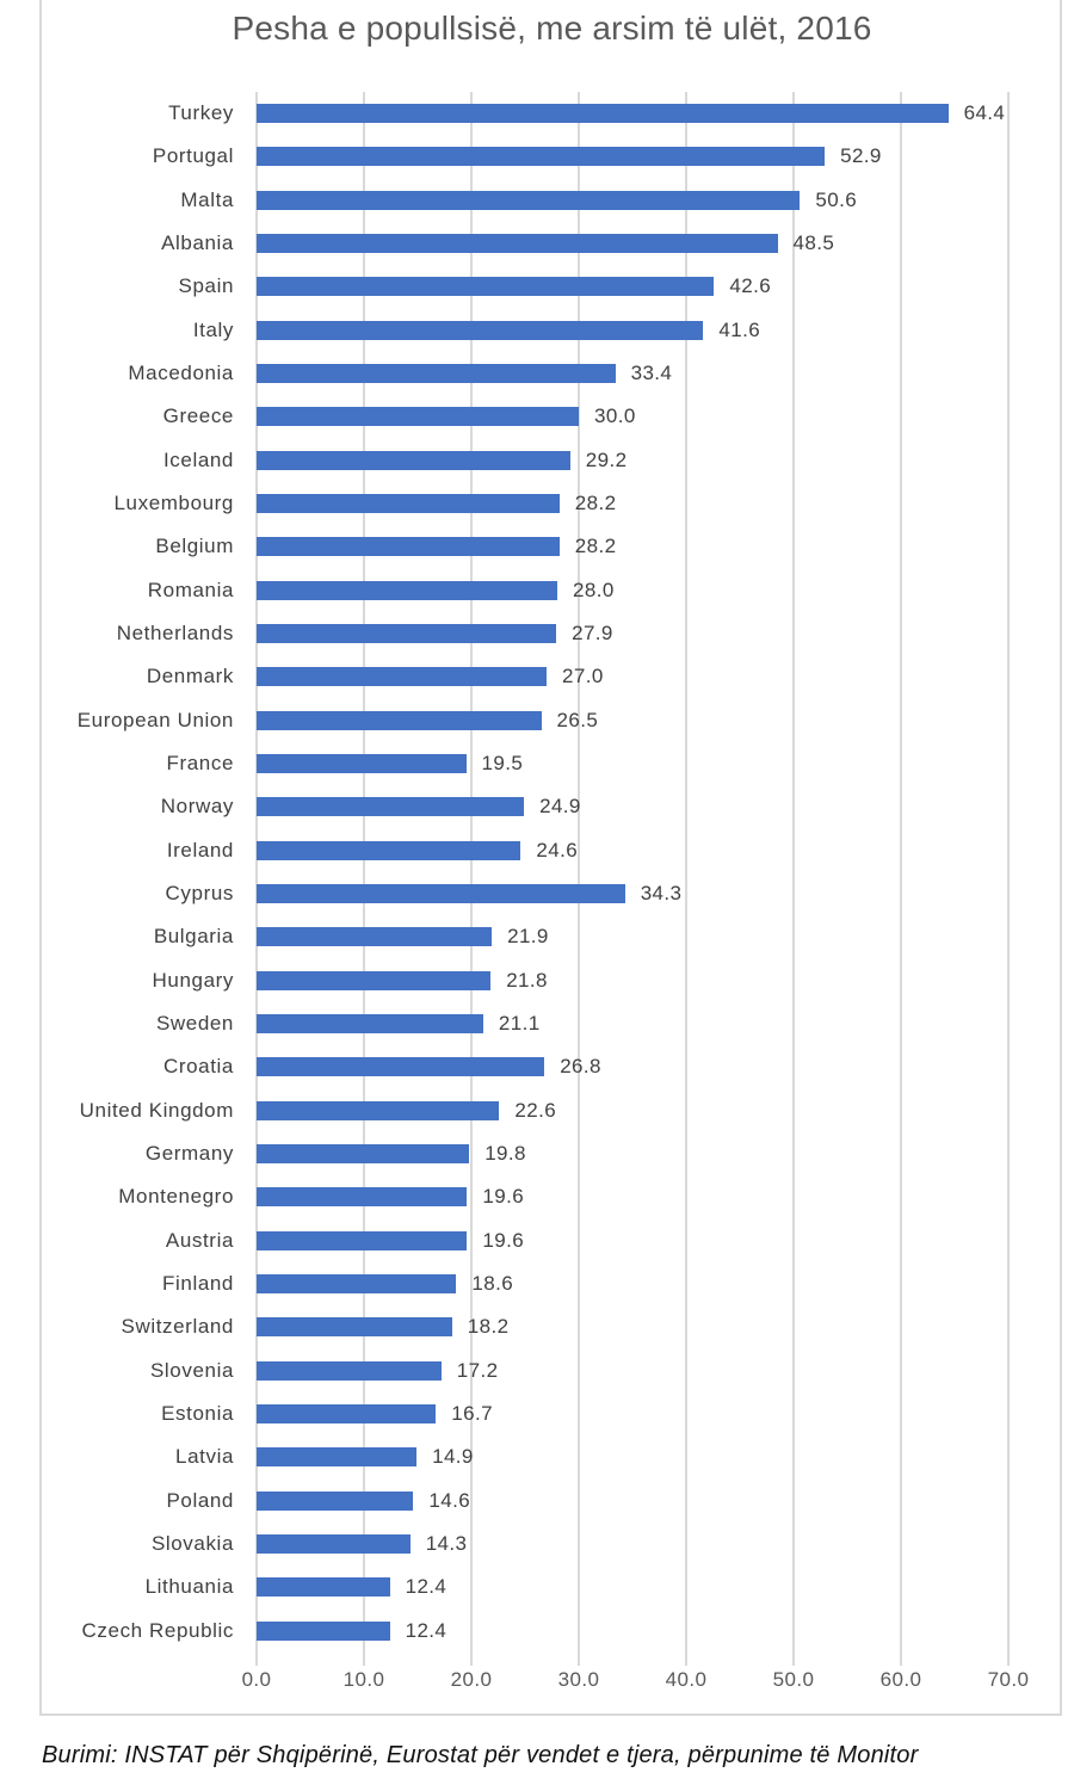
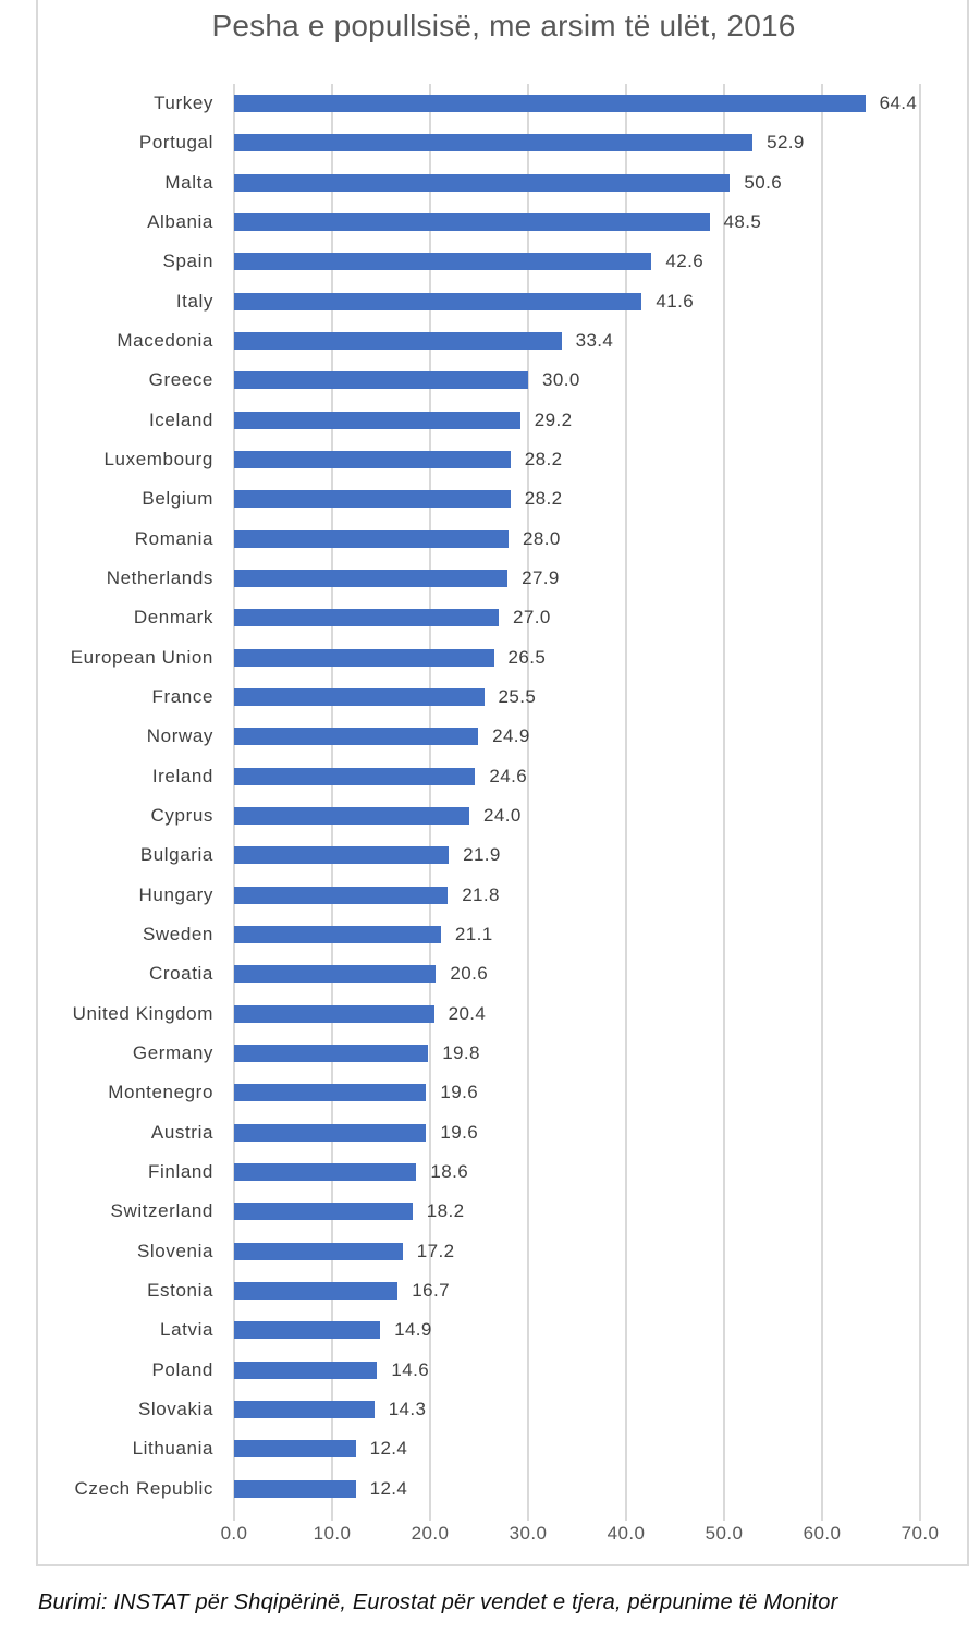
France: 19.5 -> 25.5
Cyprus: 34.3 -> 24.0
Croatia: 26.8 -> 20.6
United Kingdom: 22.6 -> 20.4
